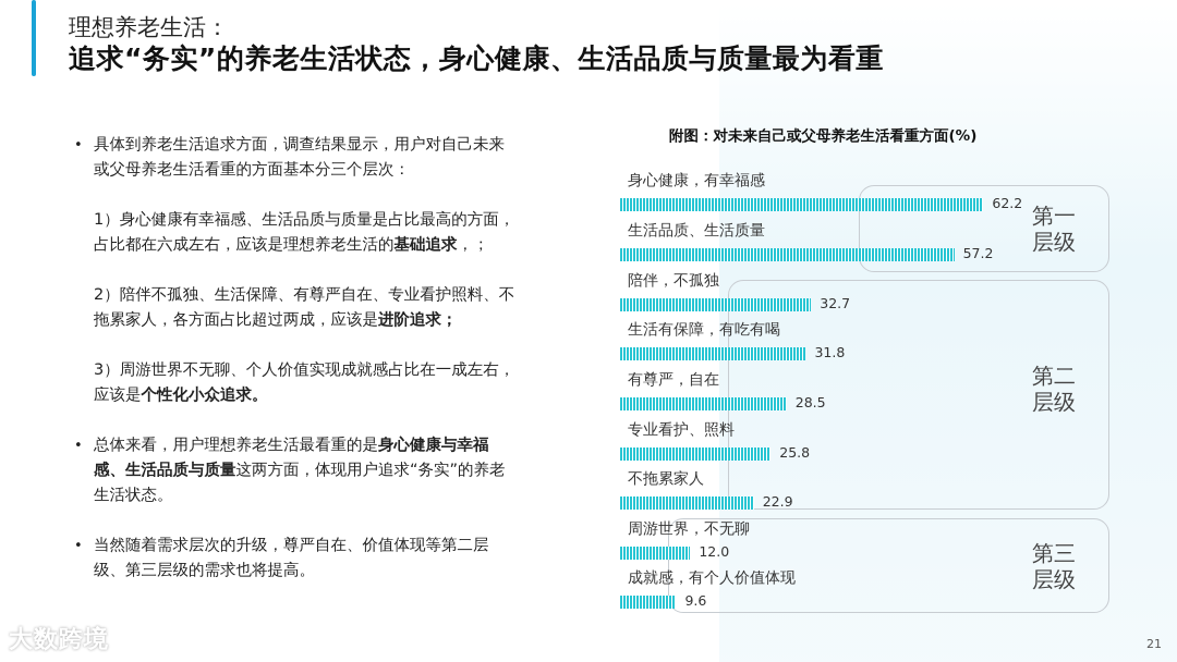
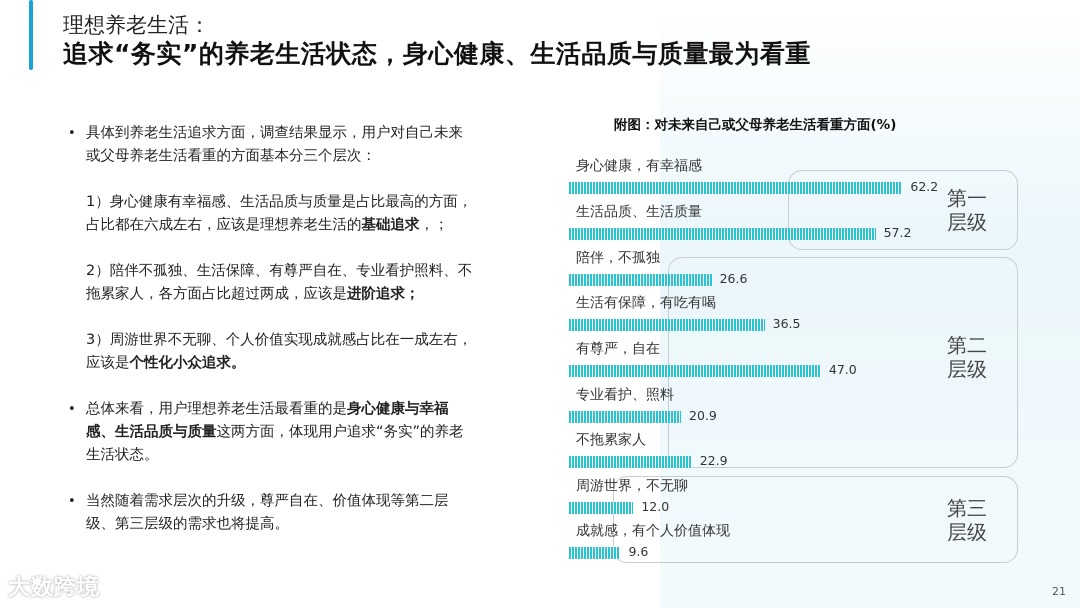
陪伴，不孤独: 32.7 -> 26.6
生活有保障，有吃有喝: 31.8 -> 36.5
有尊严，自在: 28.5 -> 47.0
专业看护、照料: 25.8 -> 20.9
